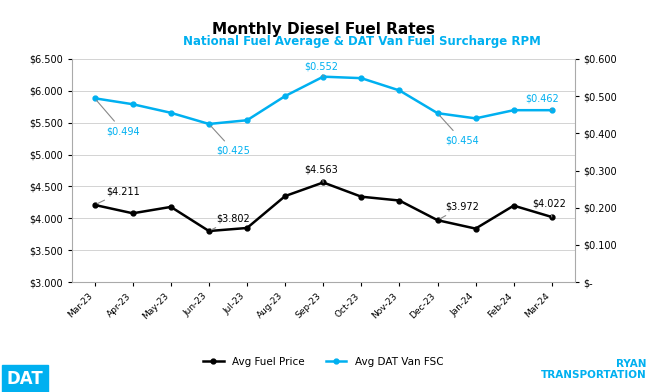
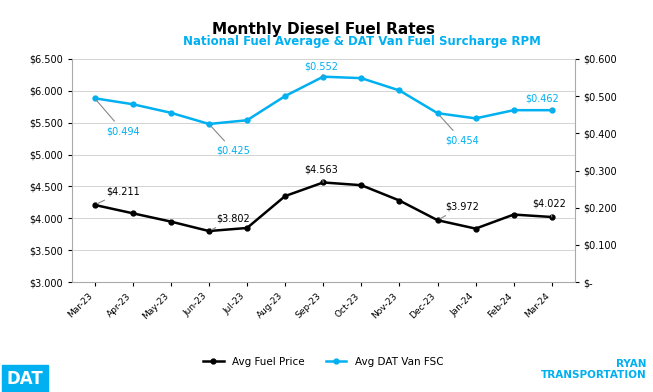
Avg Fuel Price/May-23: $4.18 -> $3.95
Avg Fuel Price/Oct-23: $4.34 -> $4.52
Avg Fuel Price/Feb-24: $4.20 -> $4.06
